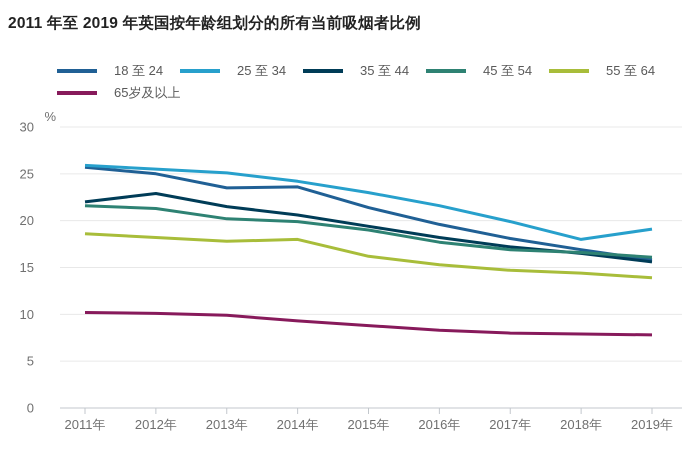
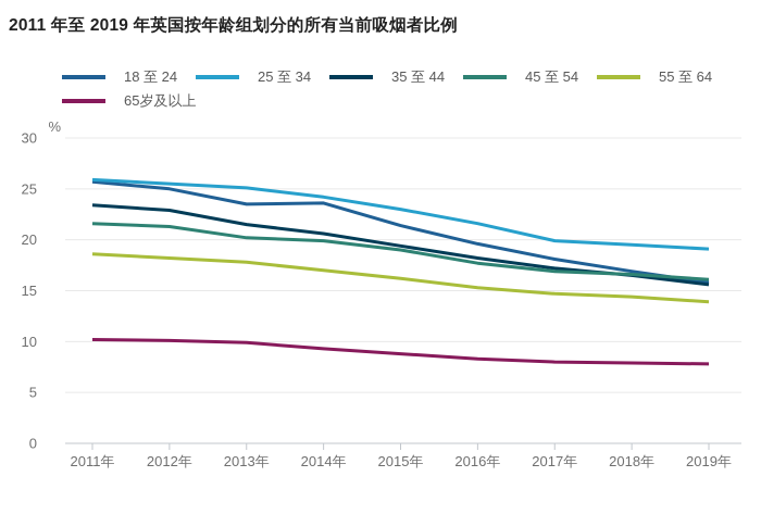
35 至 44/2011年: 22 -> 23
55 至 64/2014年: 18 -> 17
25 至 34/2018年: 18 -> 20
